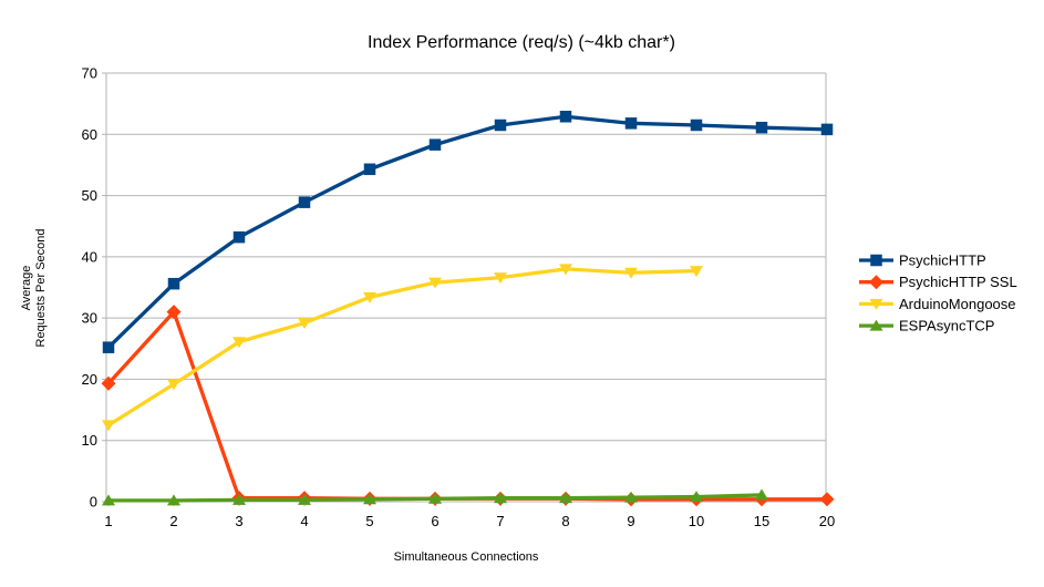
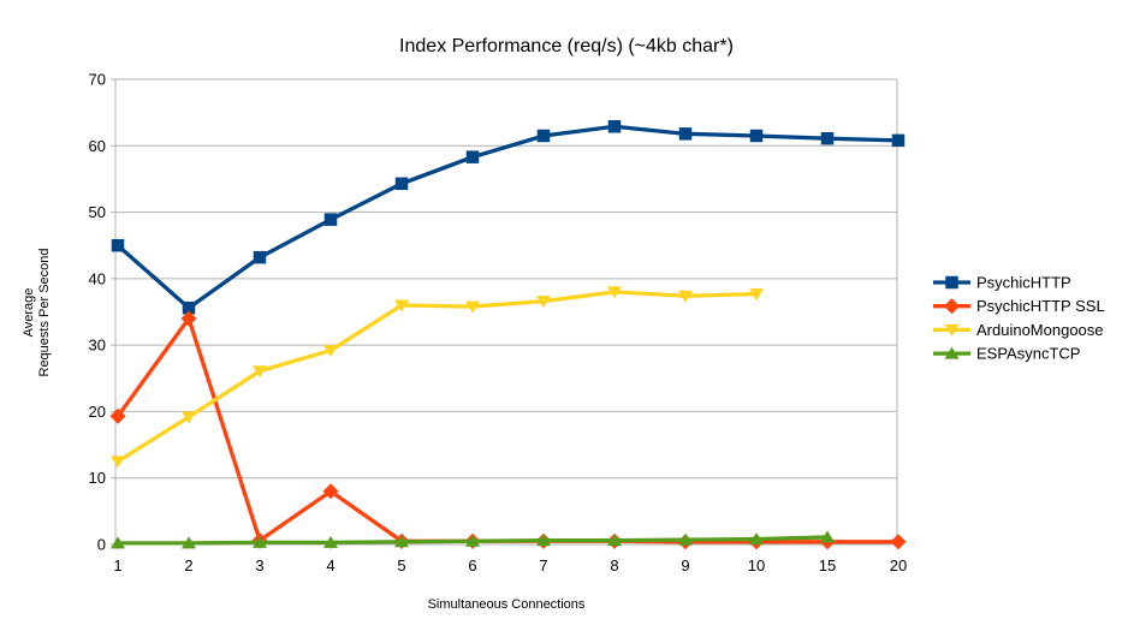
PsychicHTTP/1: 25 -> 45
PsychicHTTP SSL/2: 31 -> 34
PsychicHTTP SSL/4: 1 -> 8
ArduinoMongoose/5: 33 -> 36
